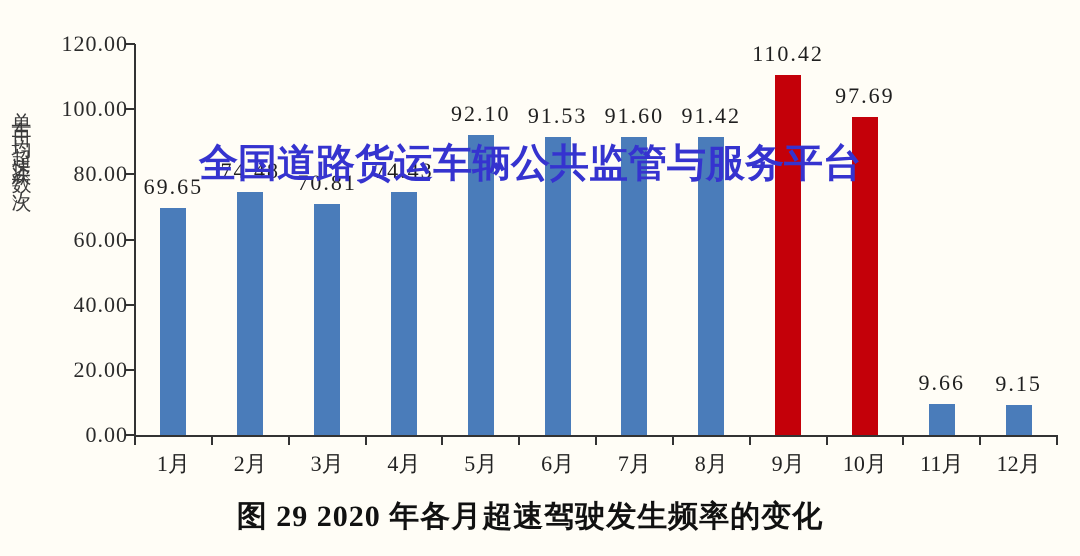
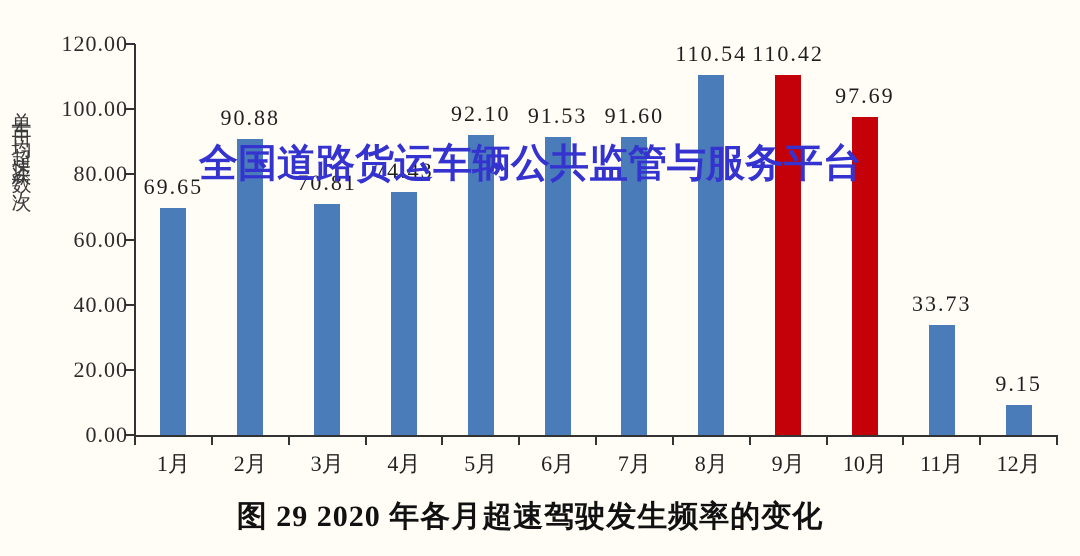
2月: 74.48 -> 90.88
8月: 91.42 -> 110.54
11月: 9.66 -> 33.73
